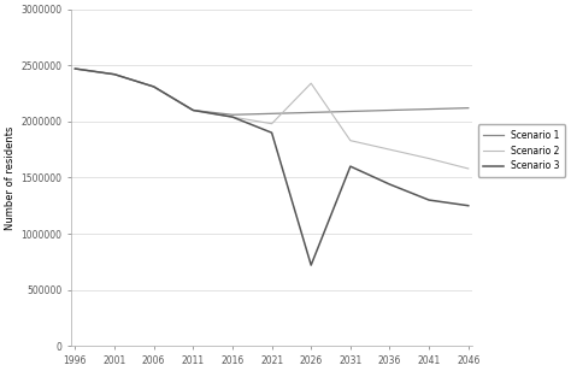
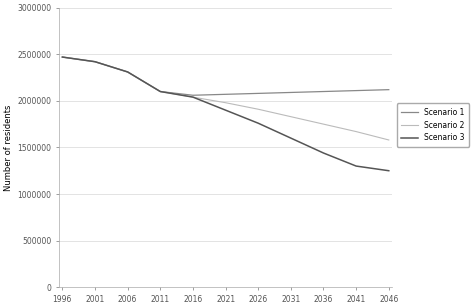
Scenario 2/2026: 2340000 -> 1910000
Scenario 3/2026: 720000 -> 1760000
